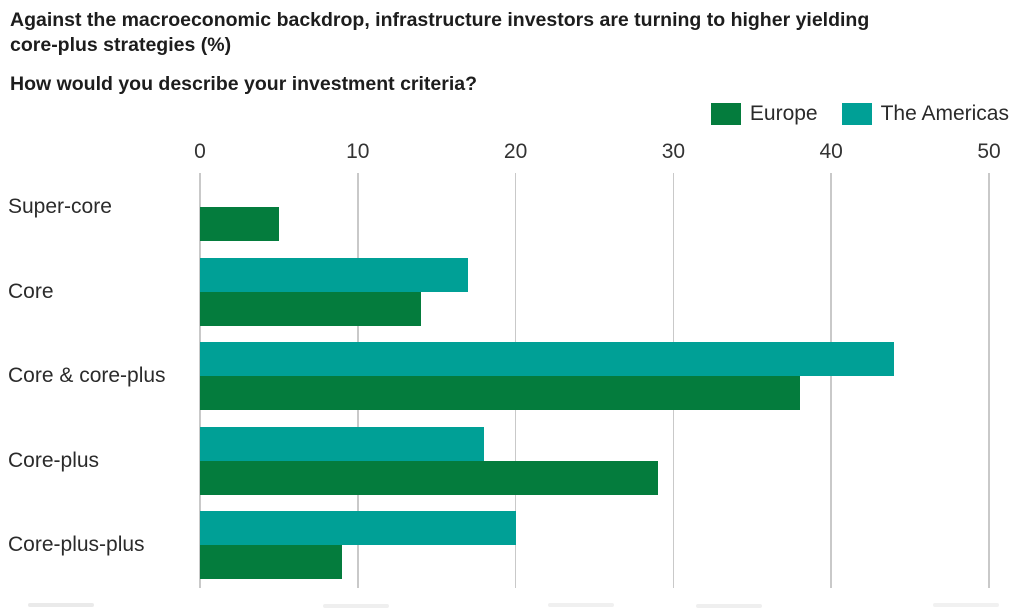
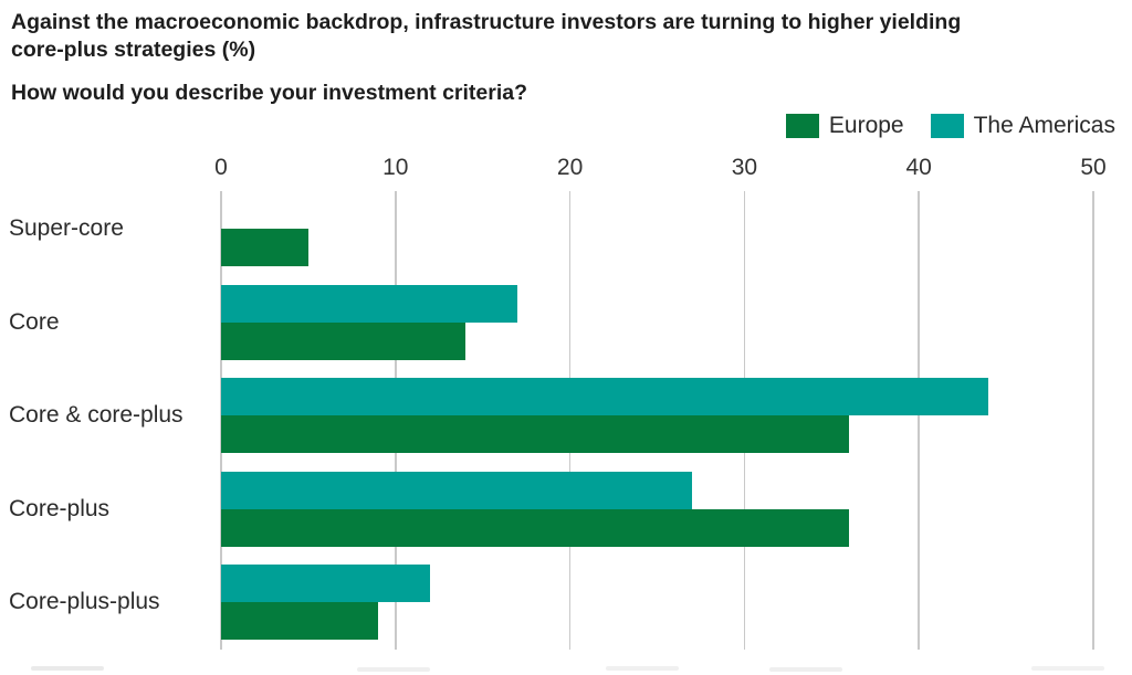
Europe/Core & core-plus: 38 -> 36
Europe/Core-plus: 29 -> 36
The Americas/Core-plus: 18 -> 27
The Americas/Core-plus-plus: 20 -> 12
